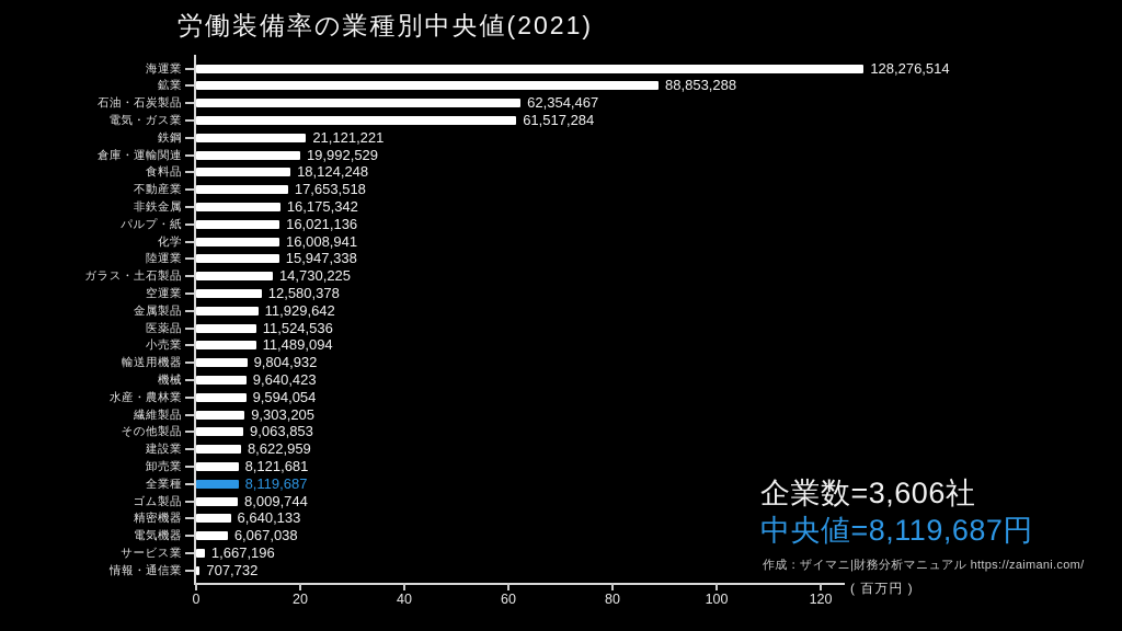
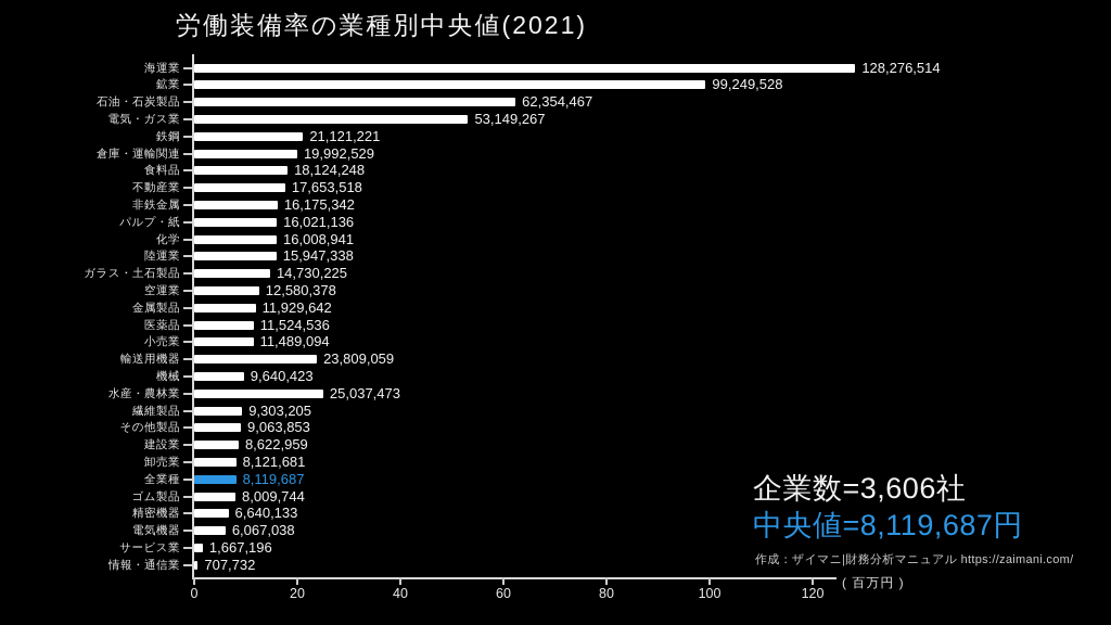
鉱業: 88,853,288 -> 99,249,528
電気・ガス業: 61,517,284 -> 53,149,267
輸送用機器: 9,804,932 -> 23,809,059
水産・農林業: 9,594,054 -> 25,037,473
